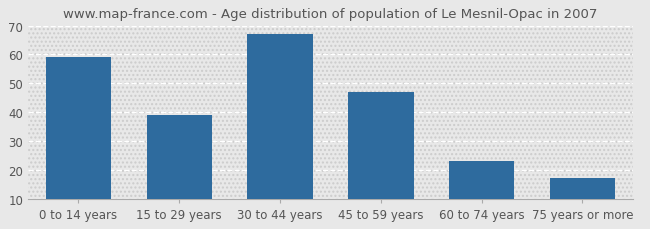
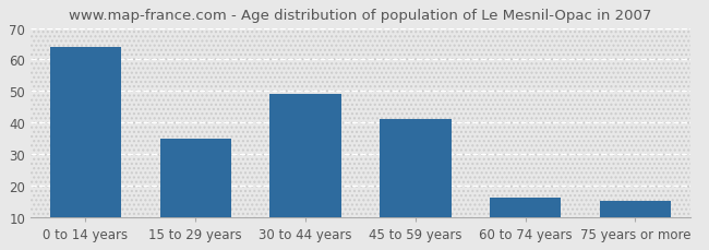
0 to 14 years: 59 -> 64
15 to 29 years: 39 -> 35
30 to 44 years: 67 -> 49
45 to 59 years: 47 -> 41
60 to 74 years: 23 -> 16
75 years or more: 17 -> 15
